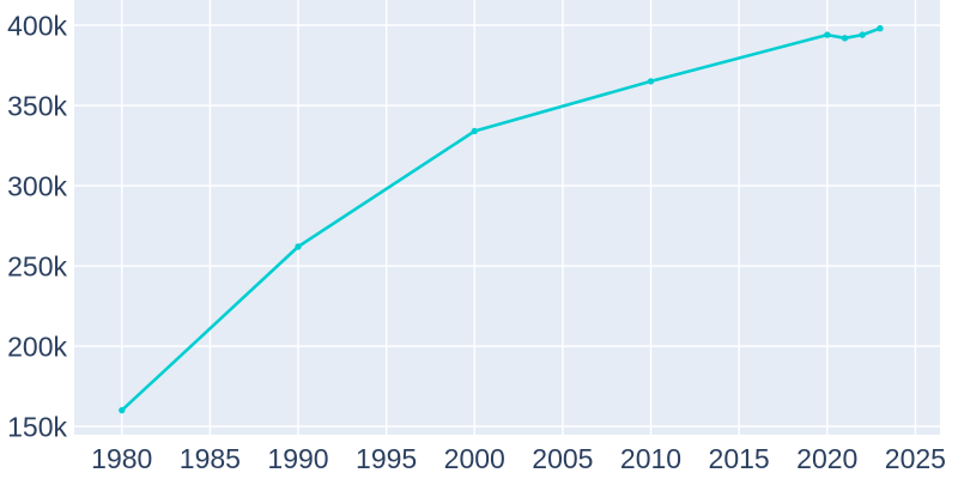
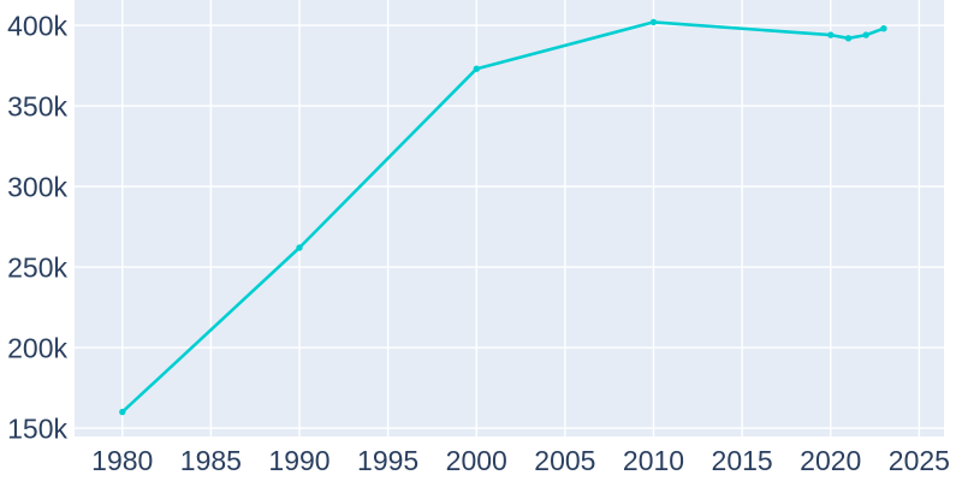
2000: 334k -> 373k
2010: 365k -> 402k
